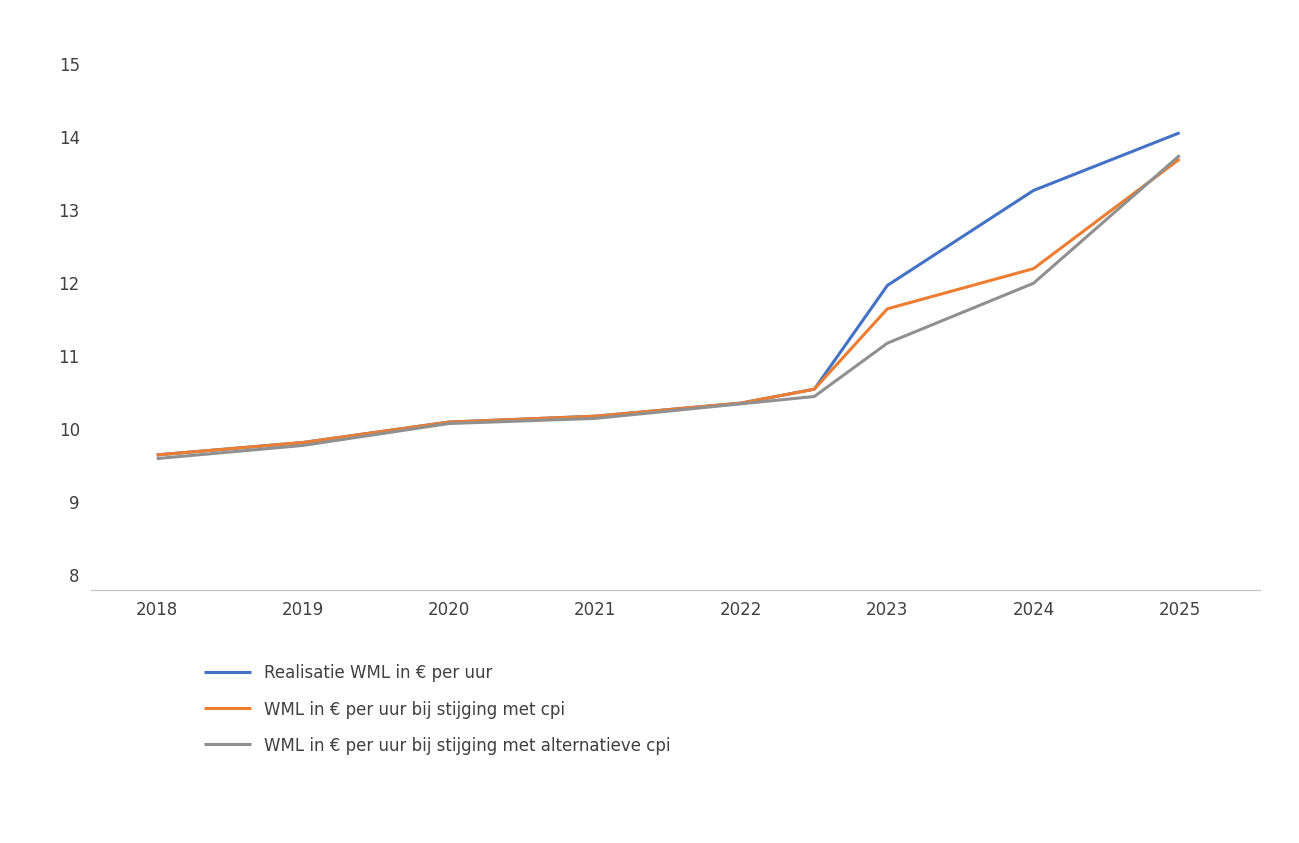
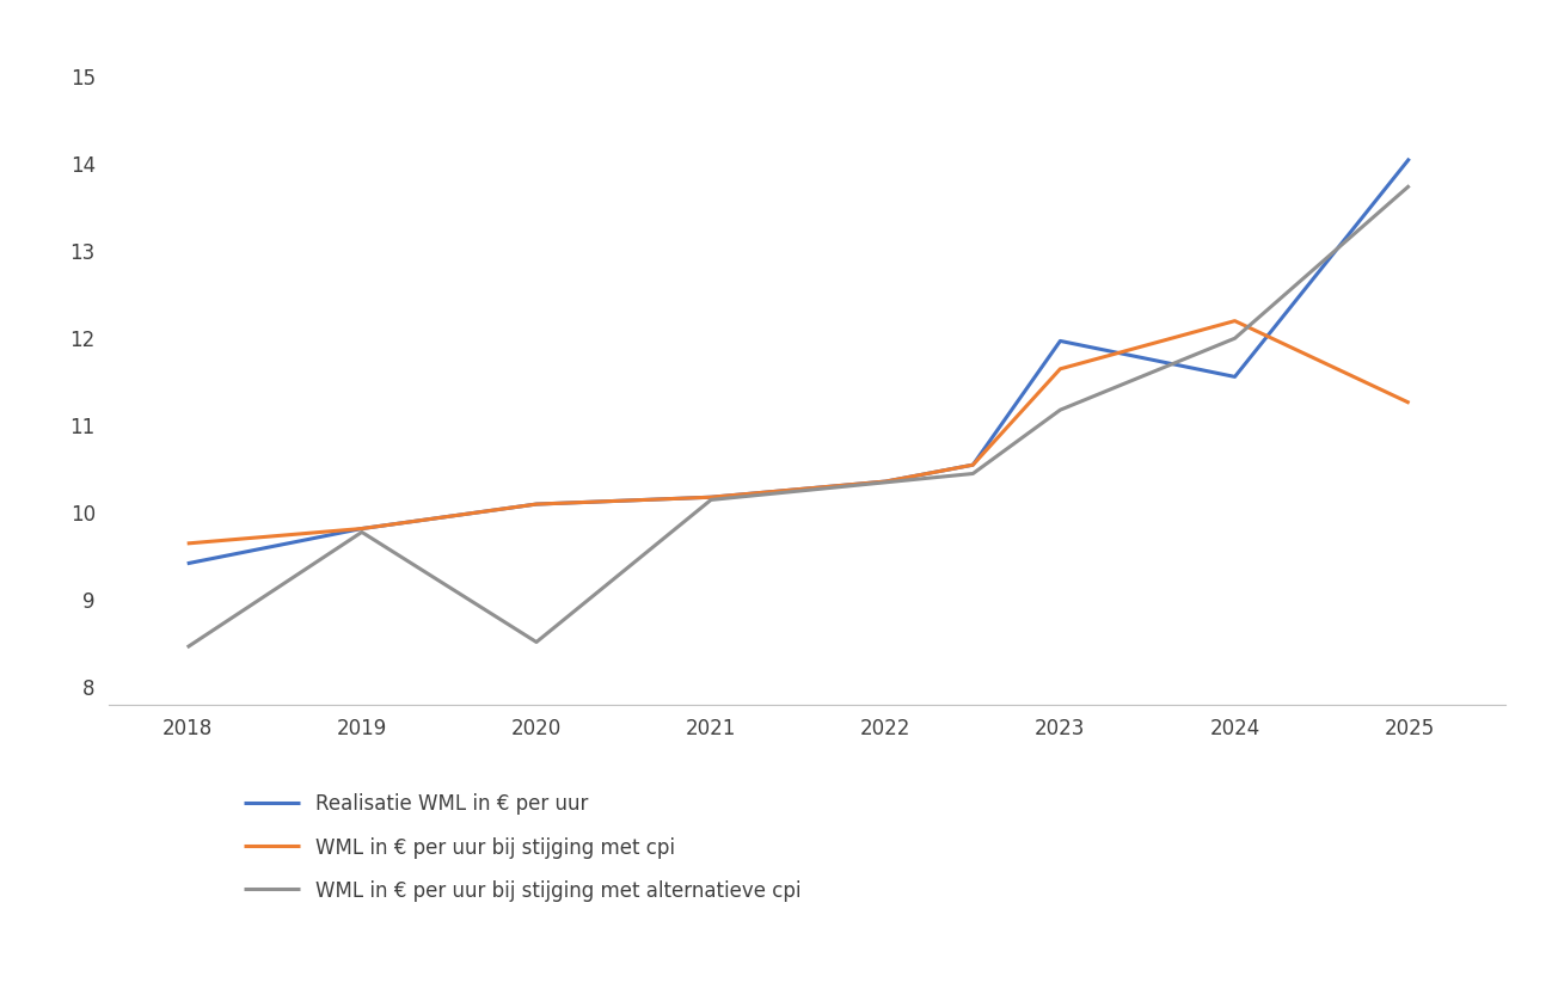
Realisatie WML in € per uur/2018: 9.65 -> 9.42
WML in € per uur bij stijging met alternatieve cpi/2018: 9.60 -> 8.46
WML in € per uur bij stijging met alternatieve cpi/2020: 10.08 -> 8.52
Realisatie WML in € per uur/2024: 13.27 -> 11.56
WML in € per uur bij stijging met cpi/2025: 13.70 -> 11.26
